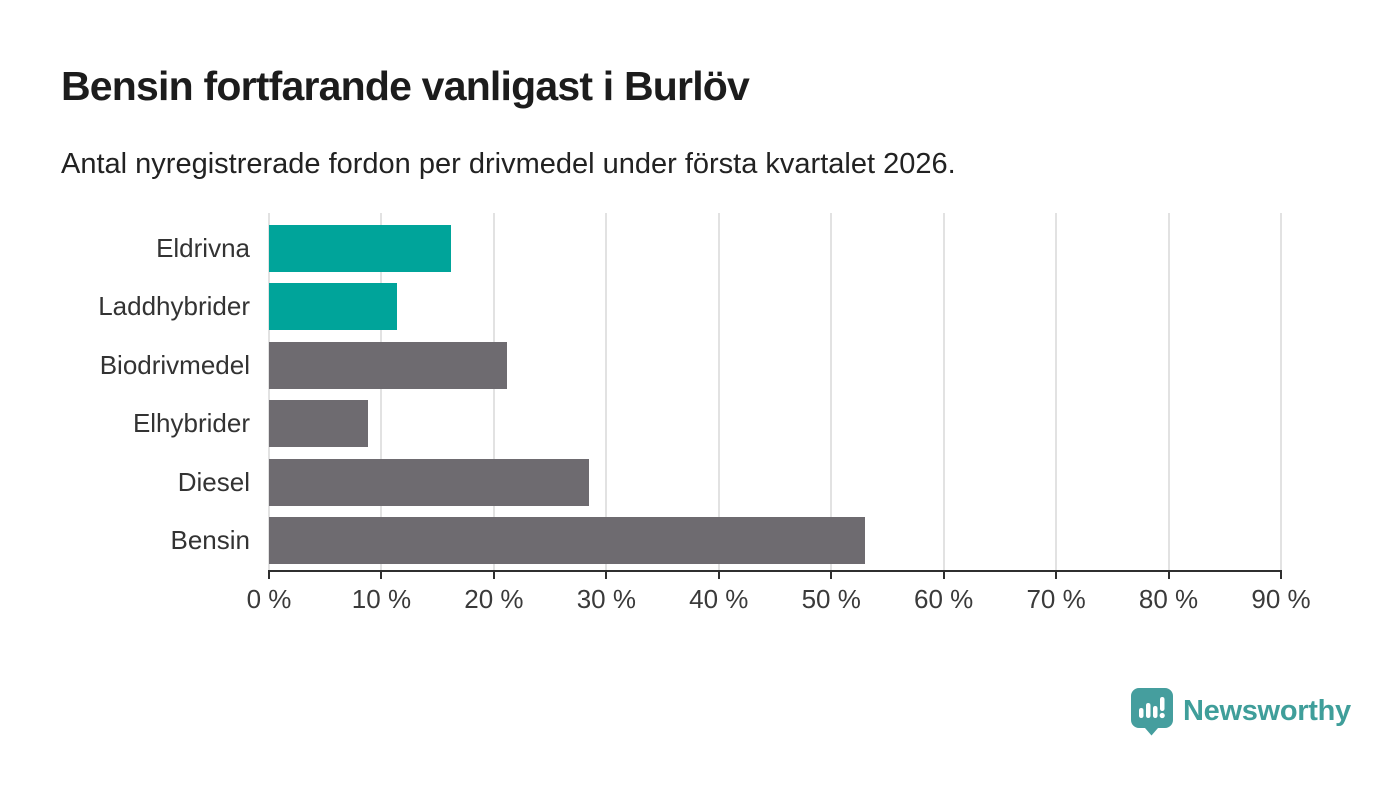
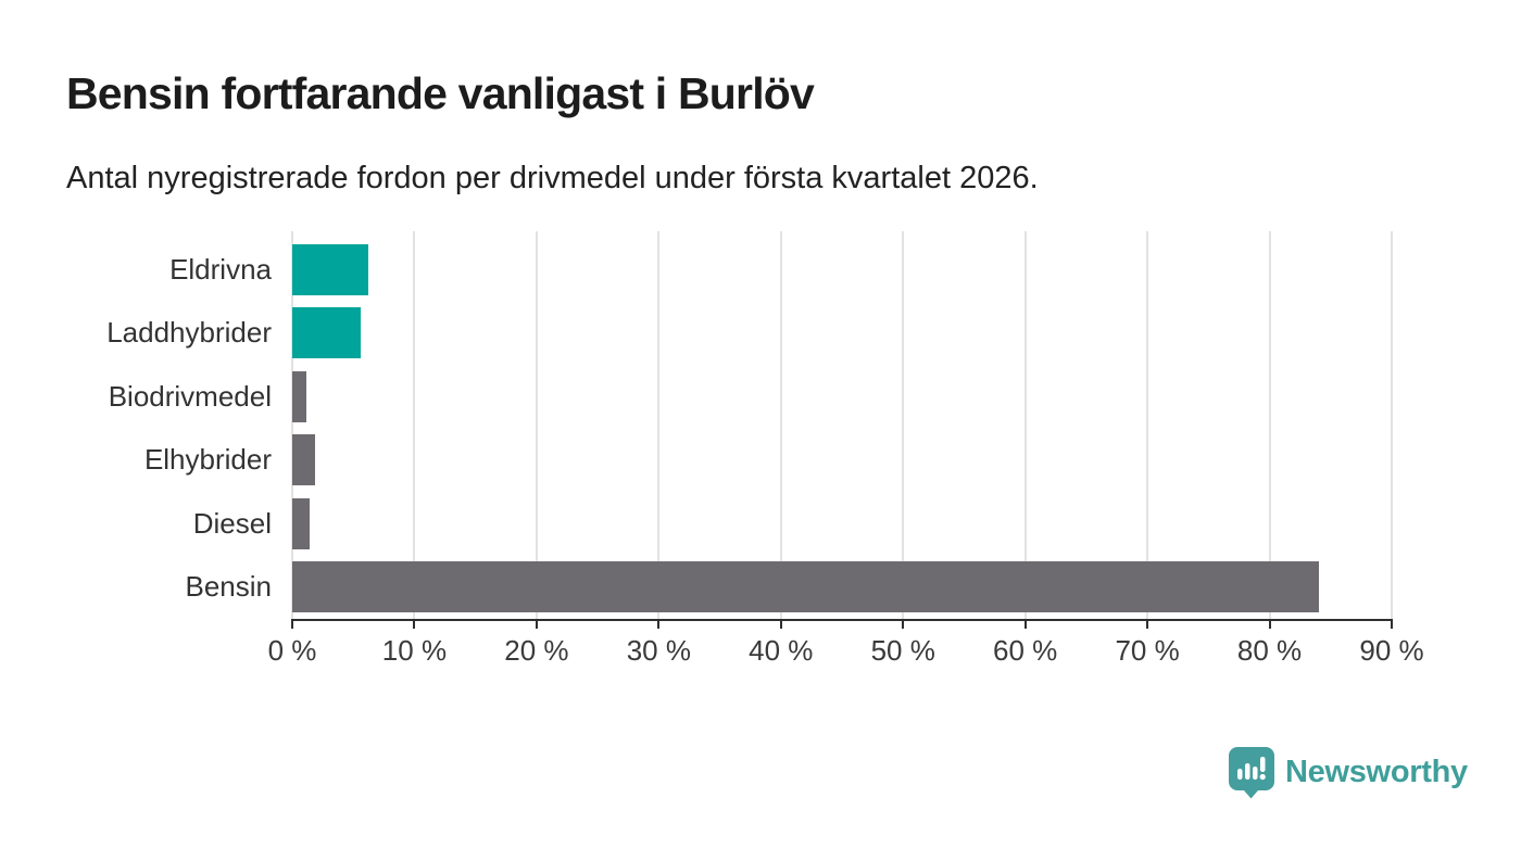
Eldrivna: 16.2% -> 6.2%
Laddhybrider: 11.4% -> 5.6%
Biodrivmedel: 21.2% -> 1.2%
Elhybrider: 8.8% -> 1.9%
Diesel: 28.5% -> 1.4%
Bensin: 53.0% -> 84.0%
